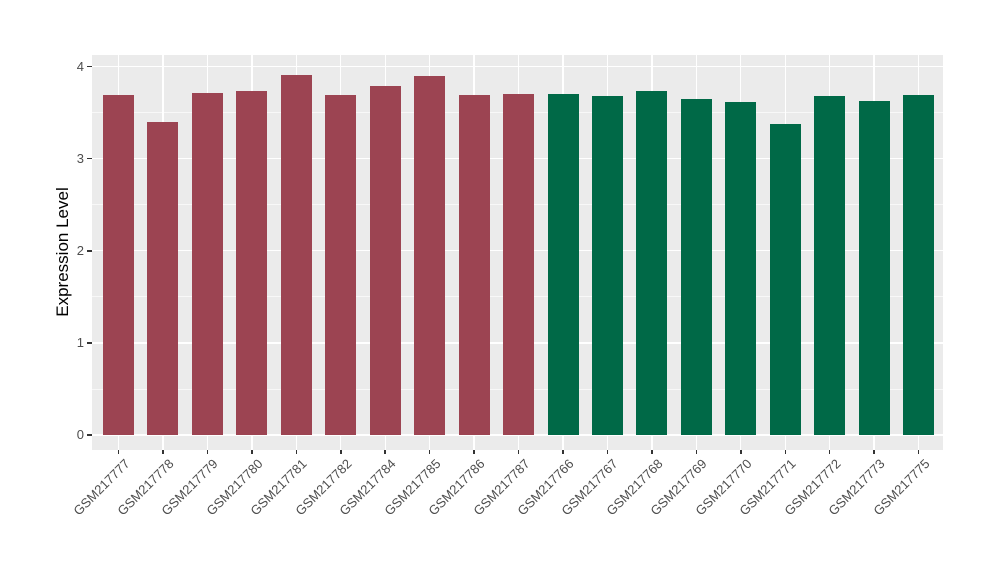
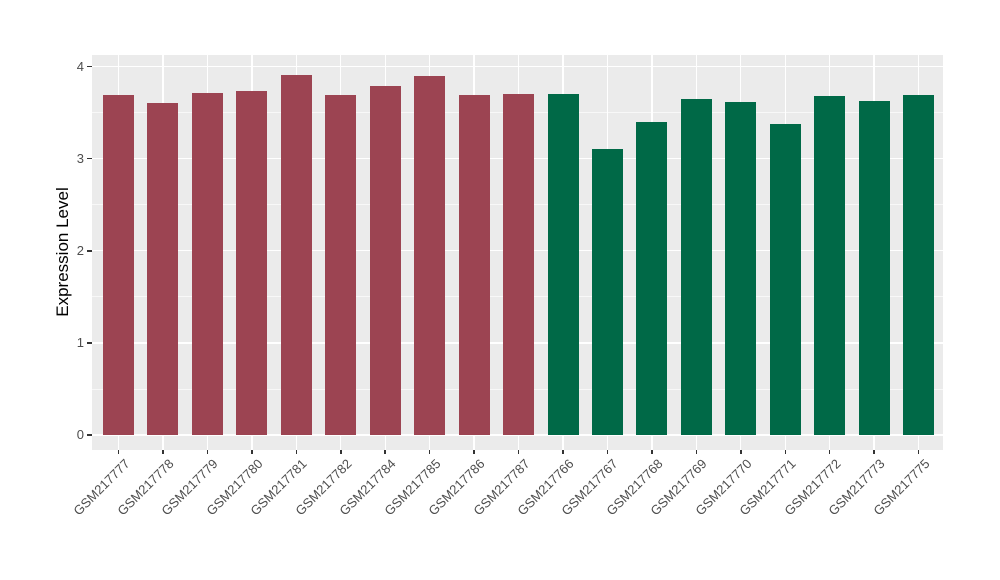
GSM217778: 3.4 -> 3.6
GSM217767: 3.7 -> 3.1
GSM217768: 3.7 -> 3.4
